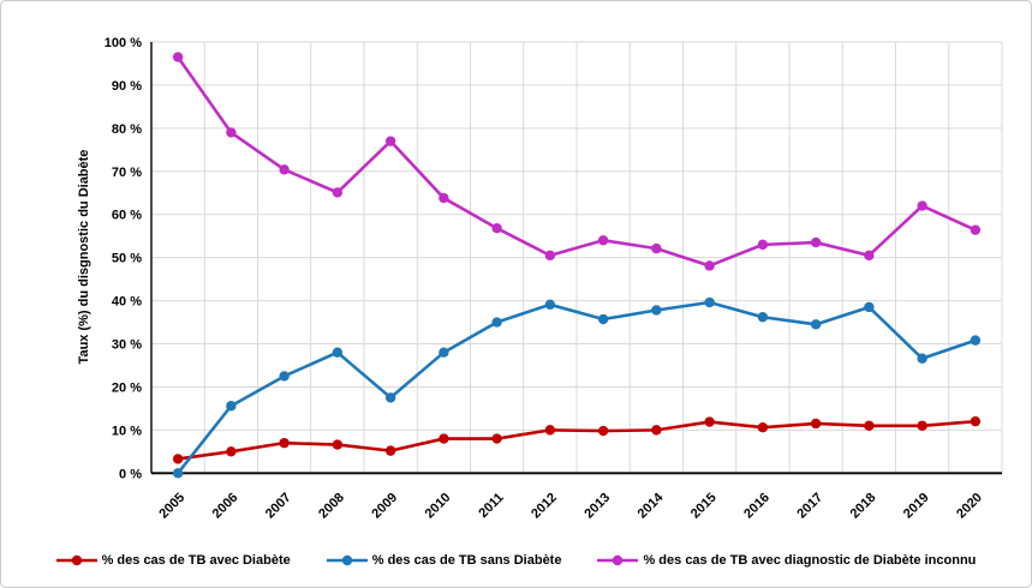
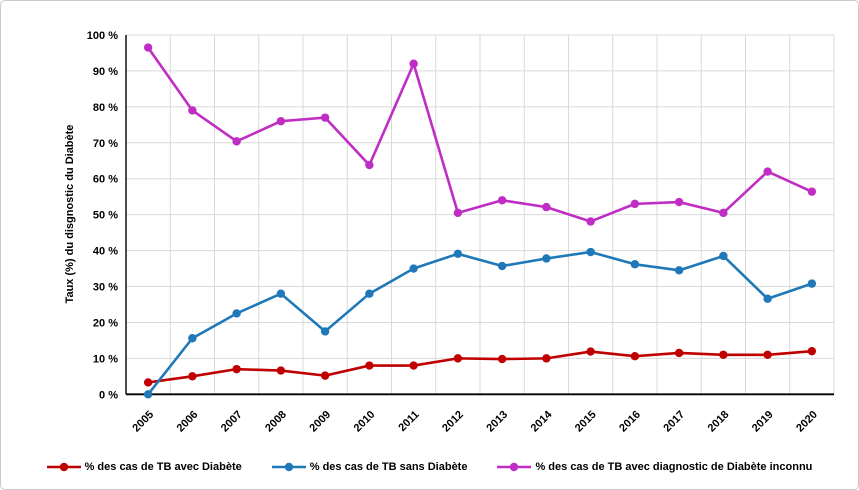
% des cas de TB avec diagnostic de Diabète inconnu/2008: 65% -> 76%
% des cas de TB avec diagnostic de Diabète inconnu/2011: 57% -> 92%
